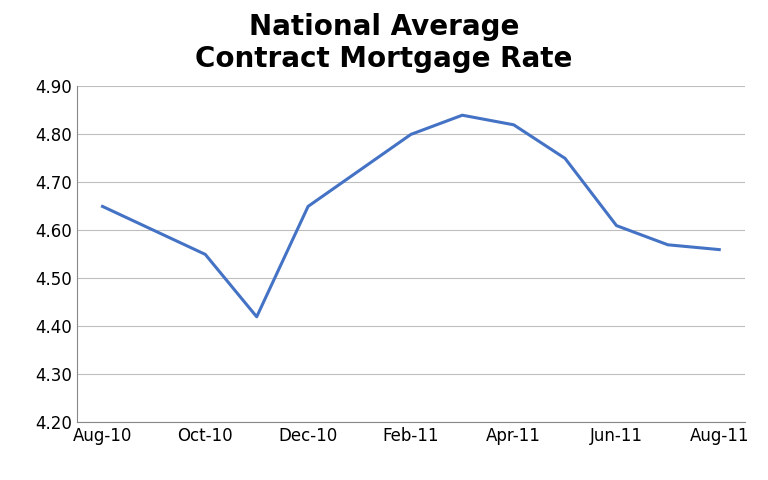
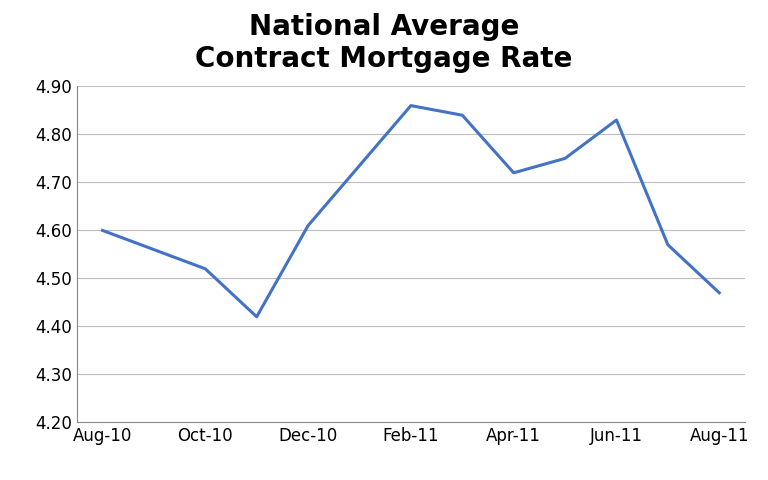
Aug-10: 4.65 -> 4.60
Oct-10: 4.55 -> 4.52
Dec-10: 4.65 -> 4.61
Feb-11: 4.80 -> 4.86
Apr-11: 4.82 -> 4.72
Jun-11: 4.61 -> 4.83
Aug-11: 4.56 -> 4.47
